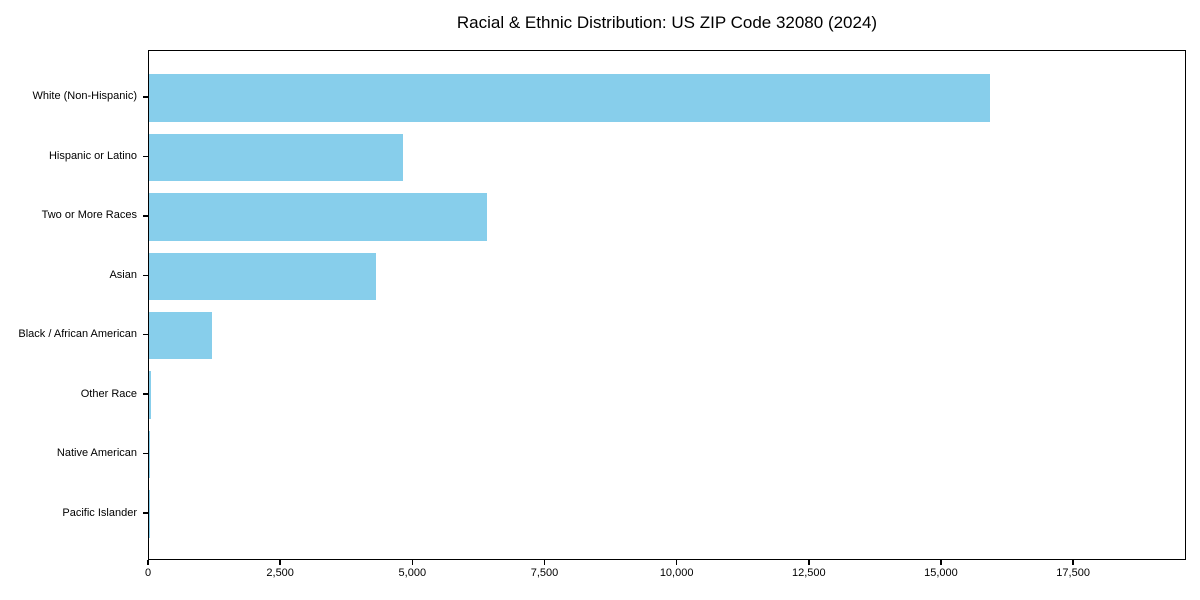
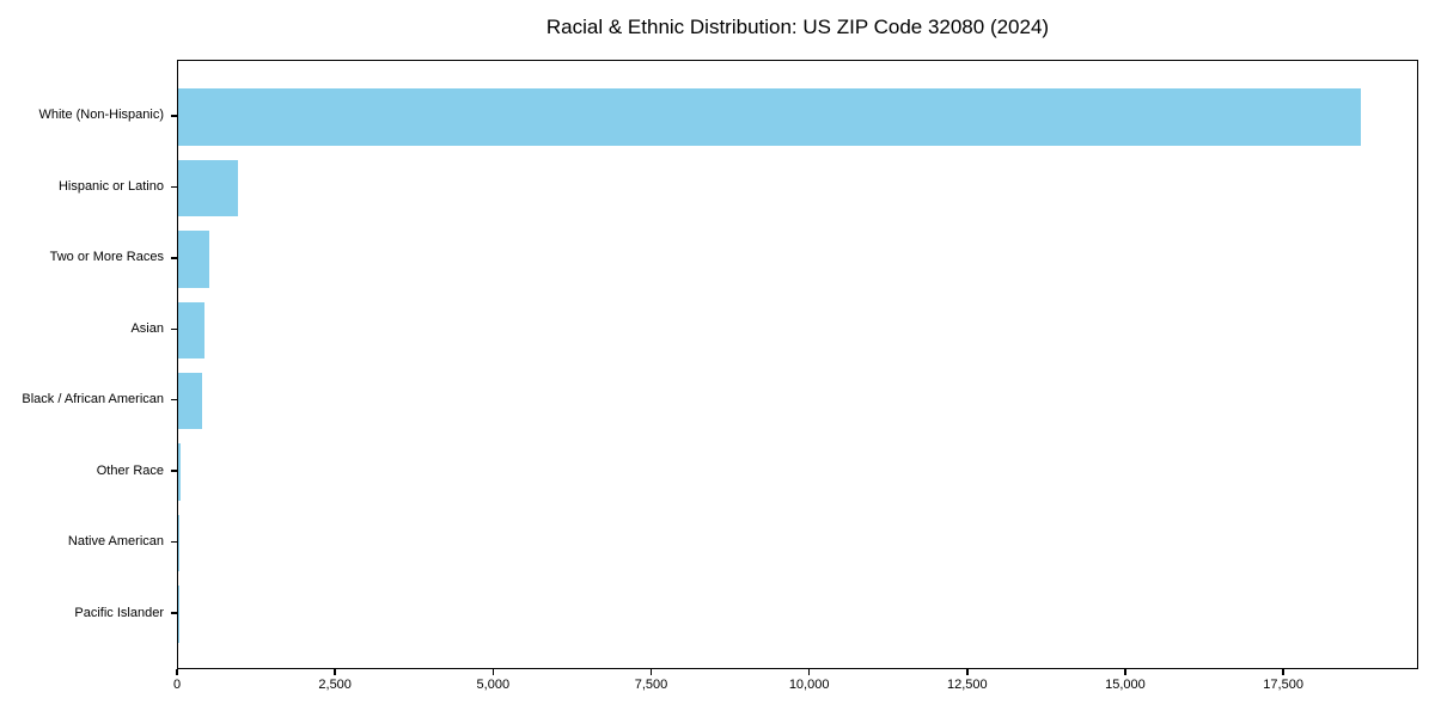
White (Non-Hispanic): 15900 -> 18700
Hispanic or Latino: 4800 -> 900
Two or More Races: 6400 -> 500
Asian: 4300 -> 400
Black / African American: 1200 -> 400
